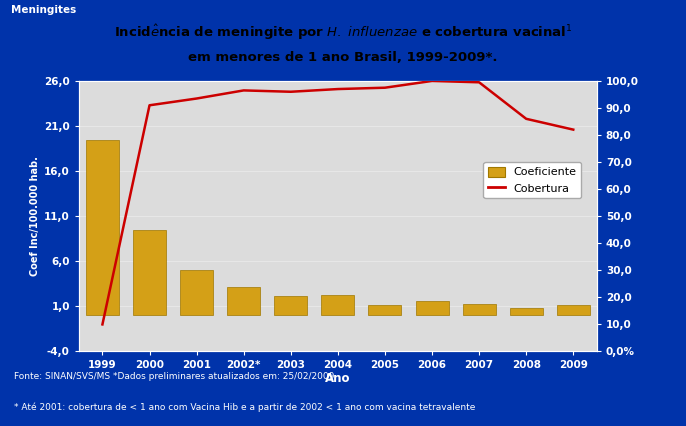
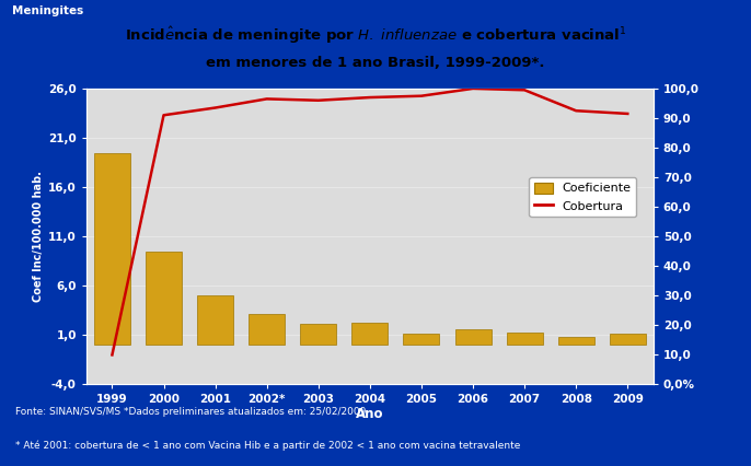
Cobertura/2008: 86,0 -> 92,5
Cobertura/2009: 82,0 -> 91,5
